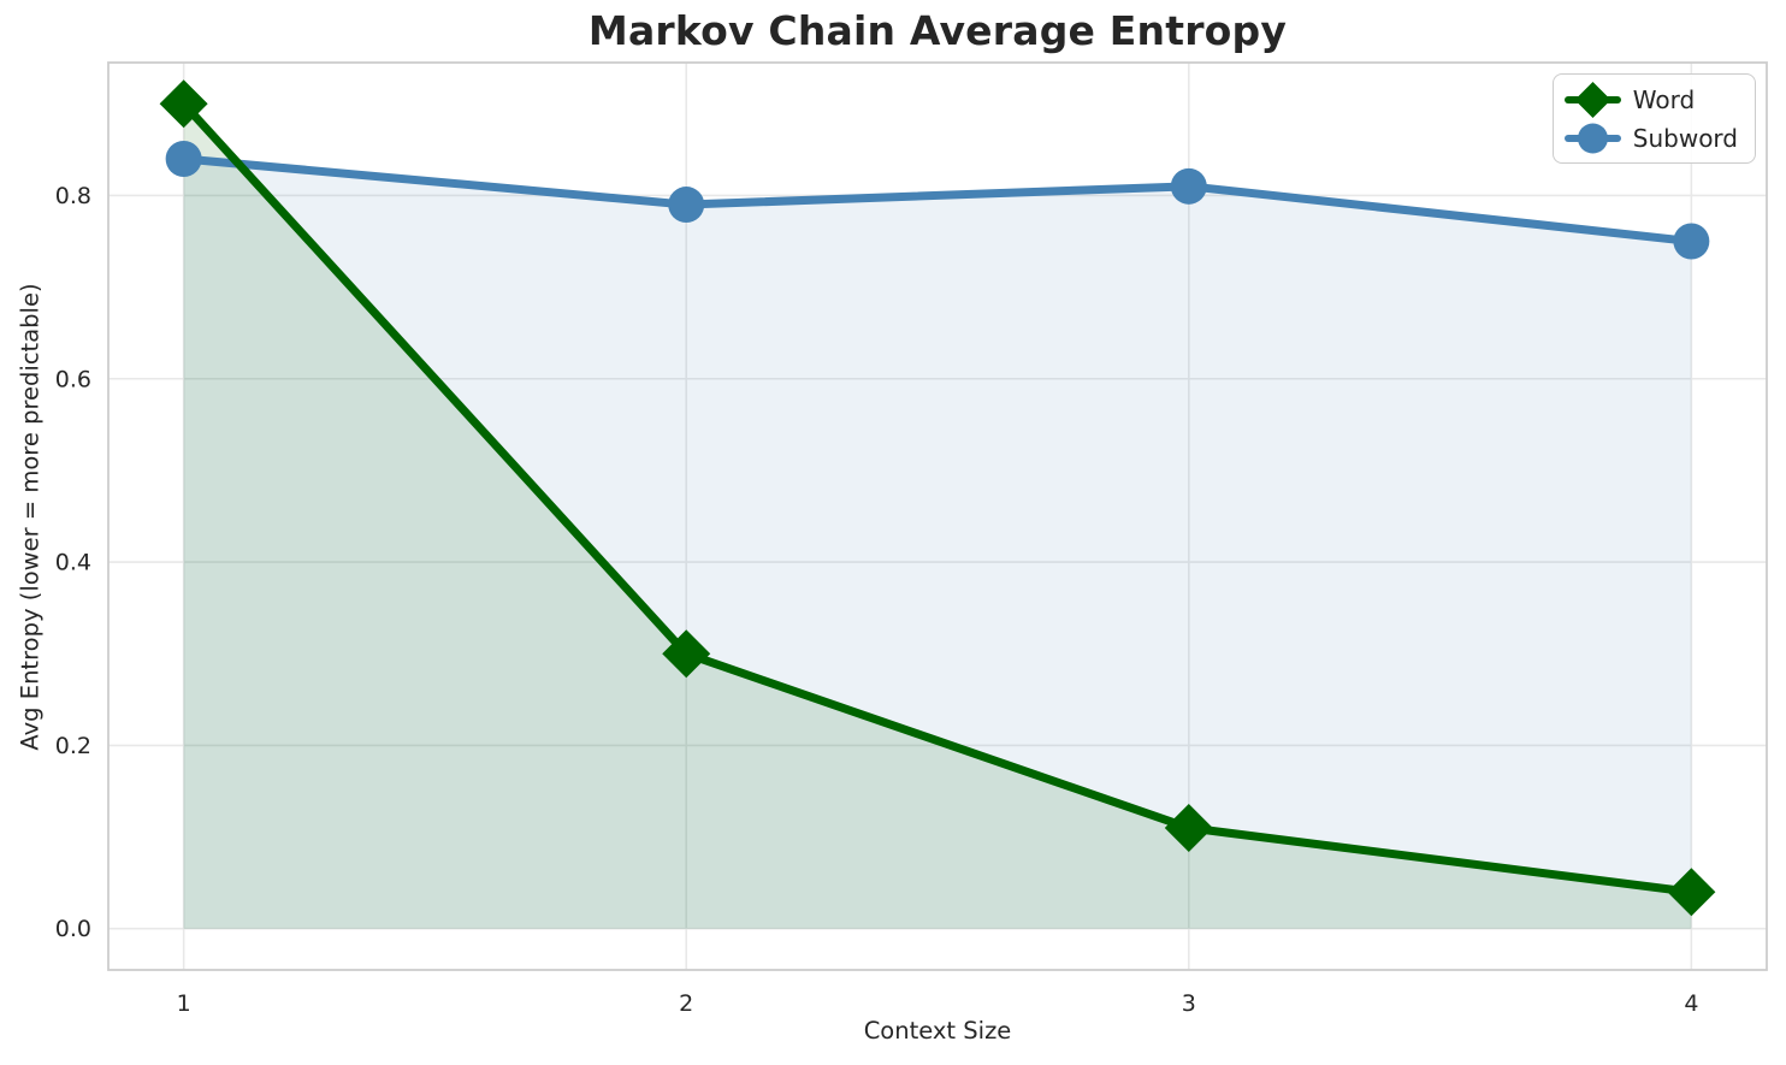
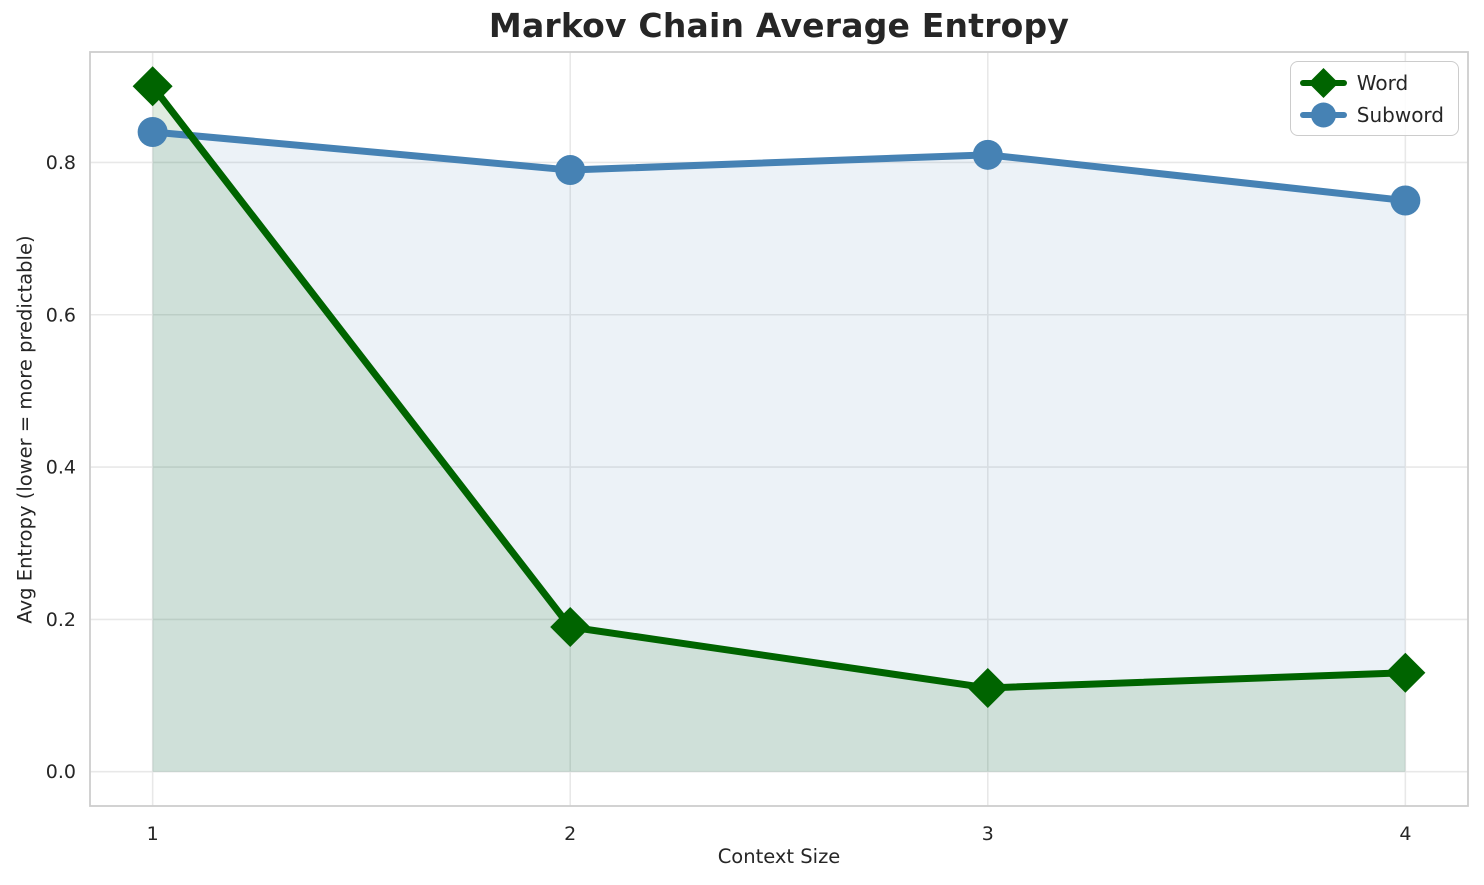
Word/2: 0.30 -> 0.19
Word/4: 0.04 -> 0.13
